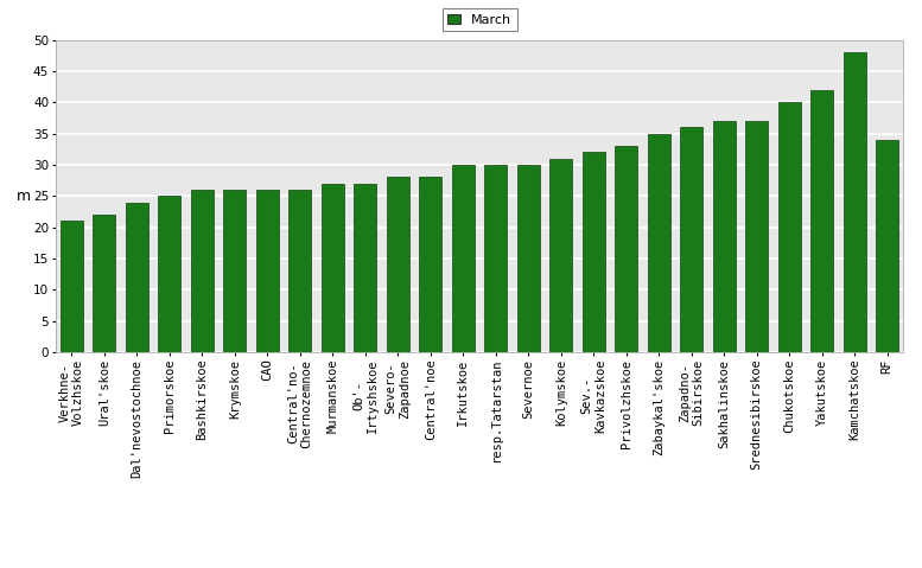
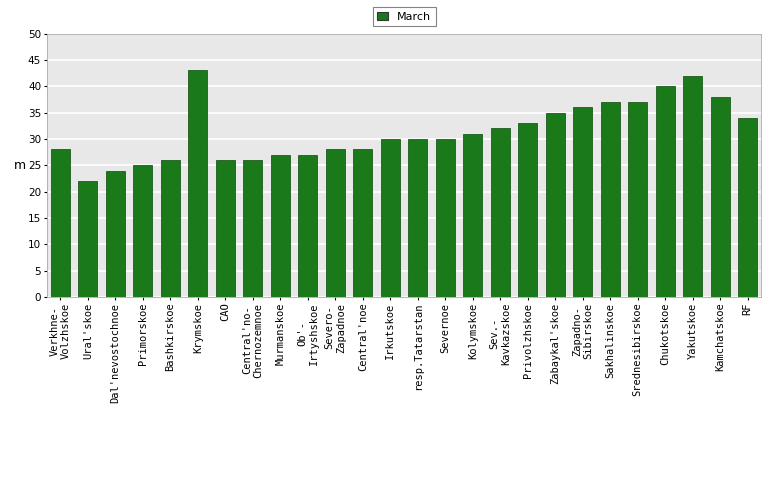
Verkhne- Volzhskoe: 21 -> 28
Krymskoe: 26 -> 43
Kamchatskoe: 48 -> 38
